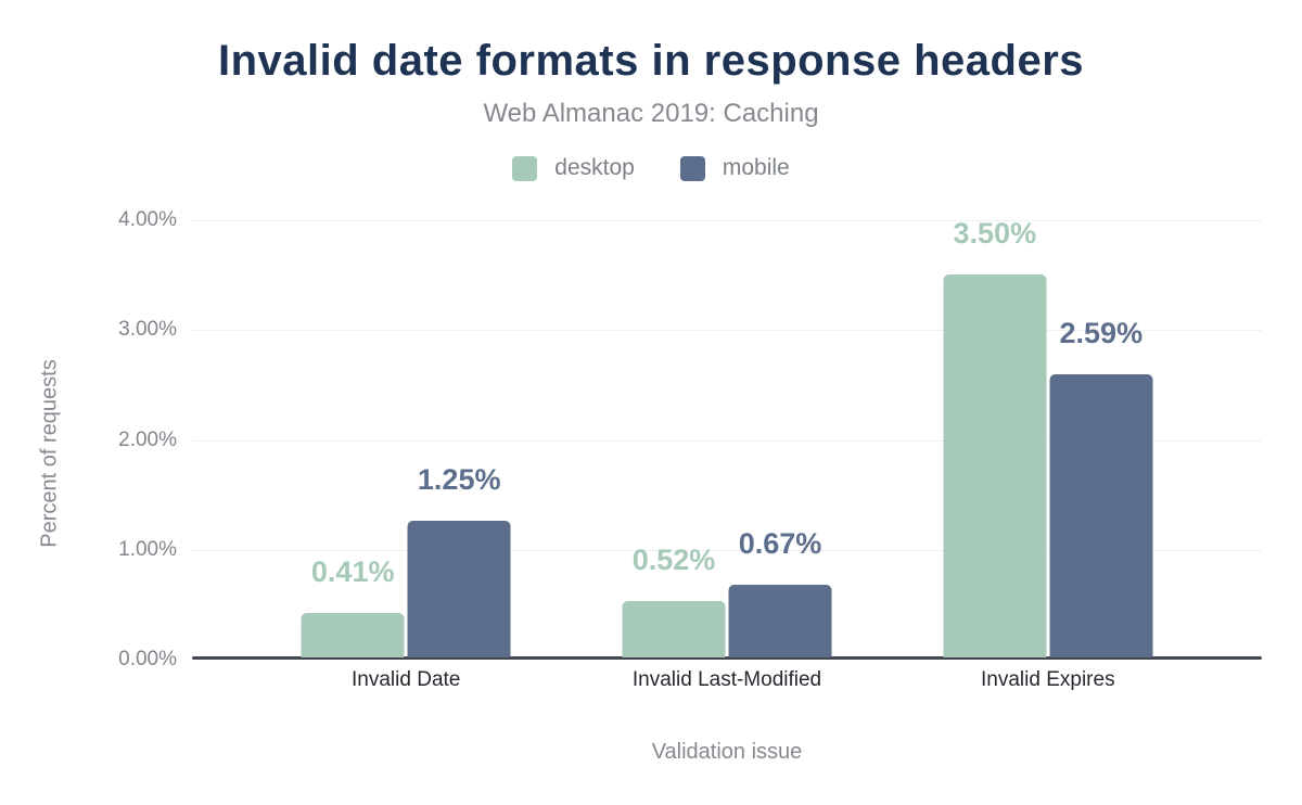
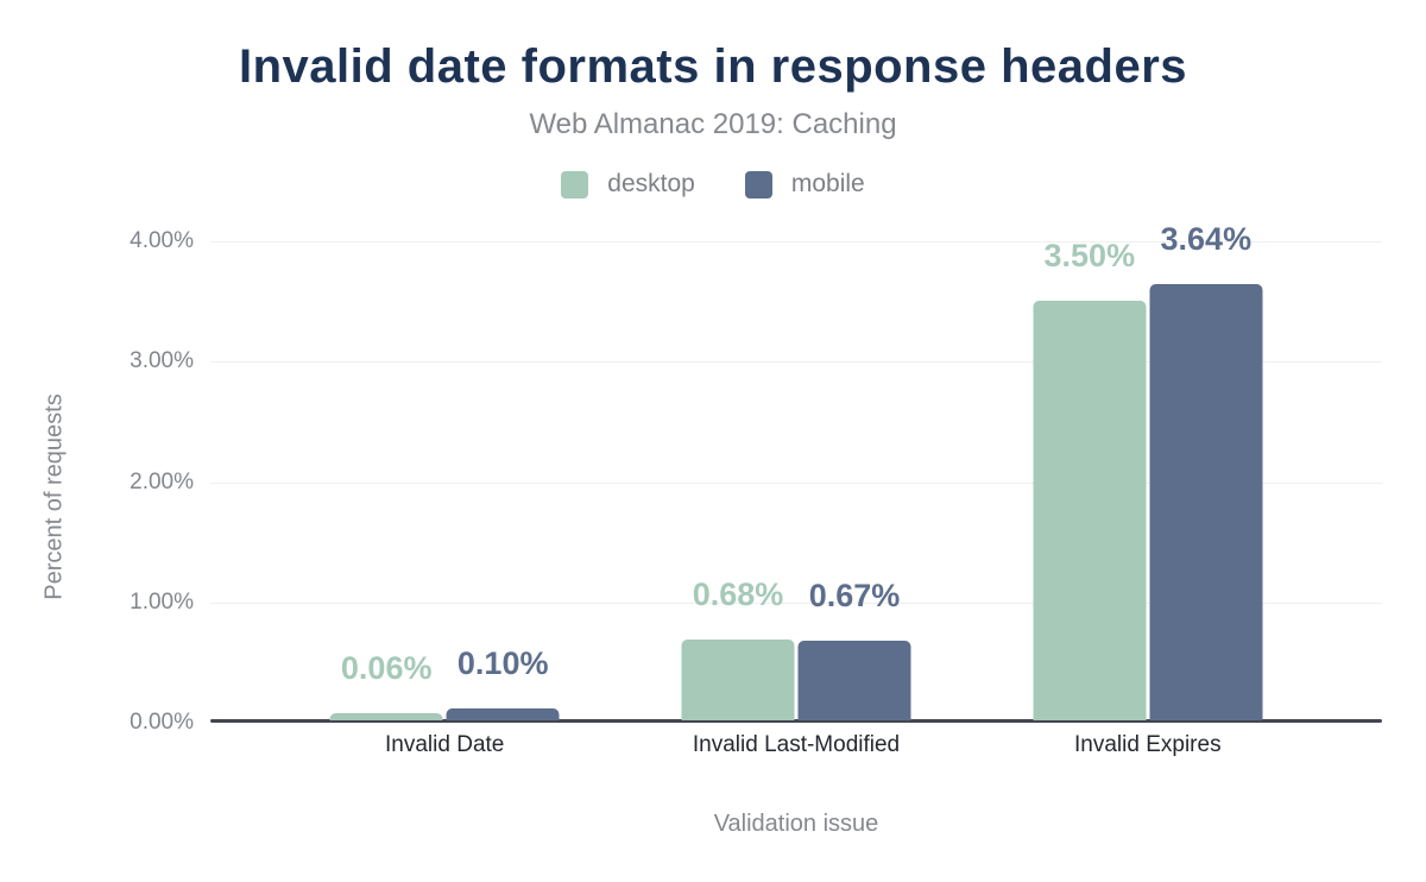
desktop/Invalid Date: 0.41% -> 0.06%
mobile/Invalid Date: 1.25% -> 0.10%
desktop/Invalid Last-Modified: 0.52% -> 0.68%
mobile/Invalid Expires: 2.59% -> 3.64%
